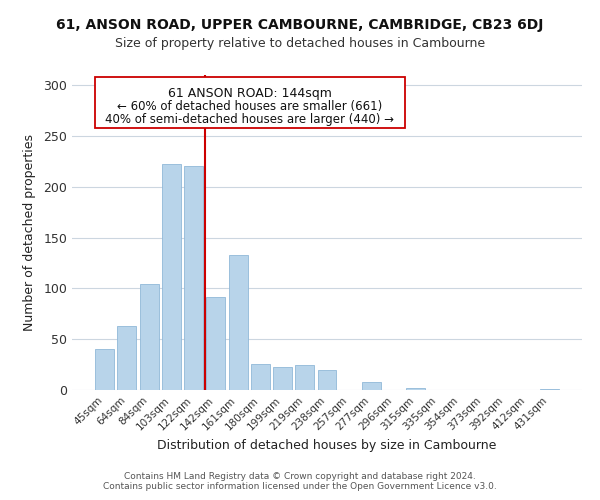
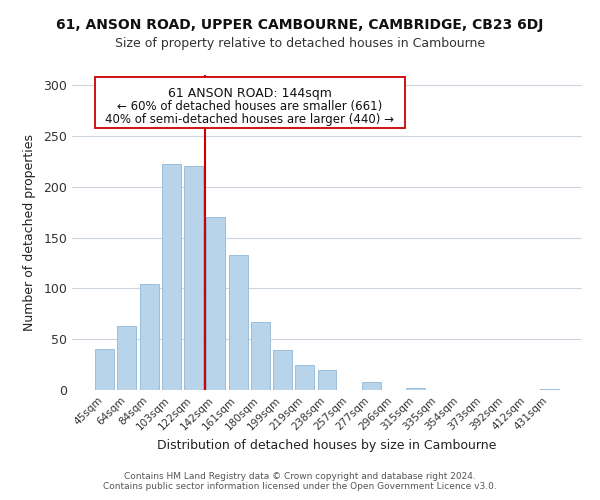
142sqm: 92 -> 170
180sqm: 26 -> 67
199sqm: 23 -> 39
